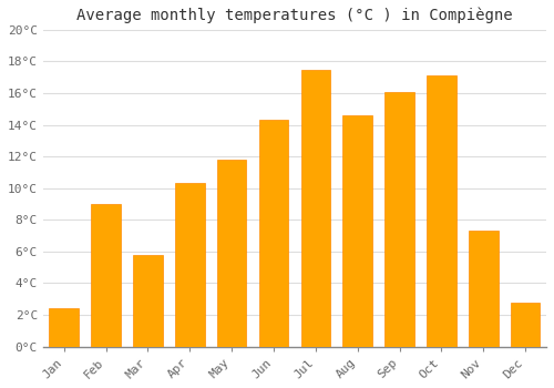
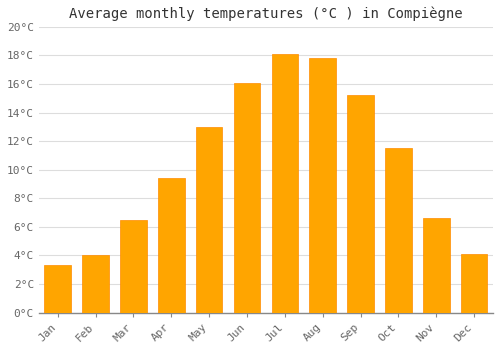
Jan: 2.4°C -> 3.3°C
Feb: 9.0°C -> 4.0°C
Mar: 5.8°C -> 6.5°C
Apr: 10.3°C -> 9.4°C
May: 11.8°C -> 13.0°C
Jun: 14.3°C -> 16.1°C
Jul: 17.5°C -> 18.1°C
Aug: 14.6°C -> 17.8°C
Sep: 16.1°C -> 15.2°C
Oct: 17.1°C -> 11.5°C
Nov: 7.3°C -> 6.6°C
Dec: 2.8°C -> 4.1°C
